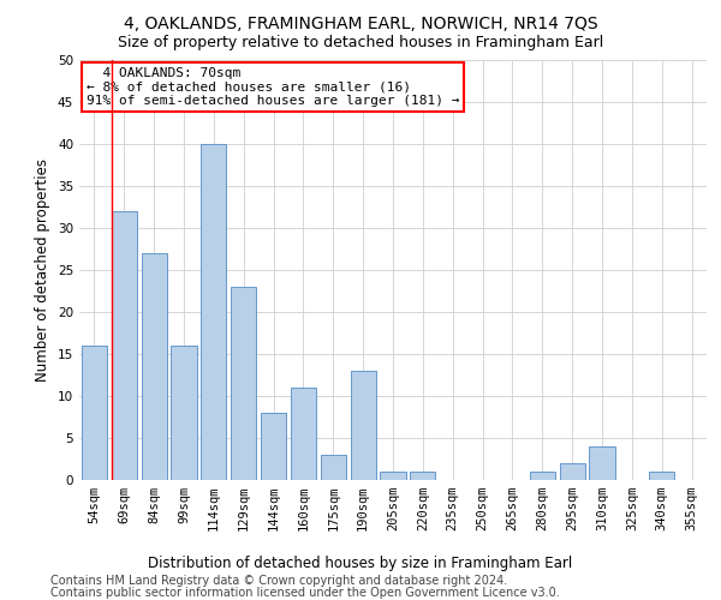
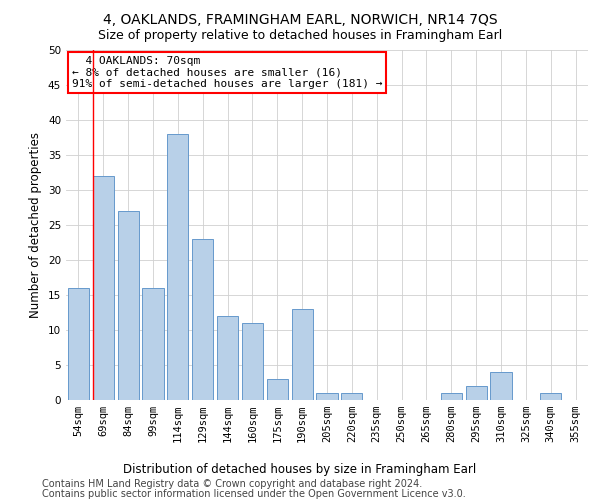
114sqm: 40 -> 38
144sqm: 8 -> 12
